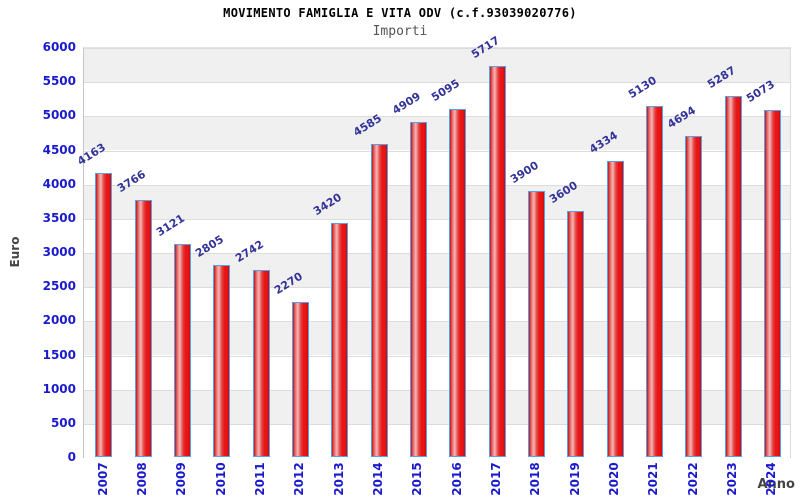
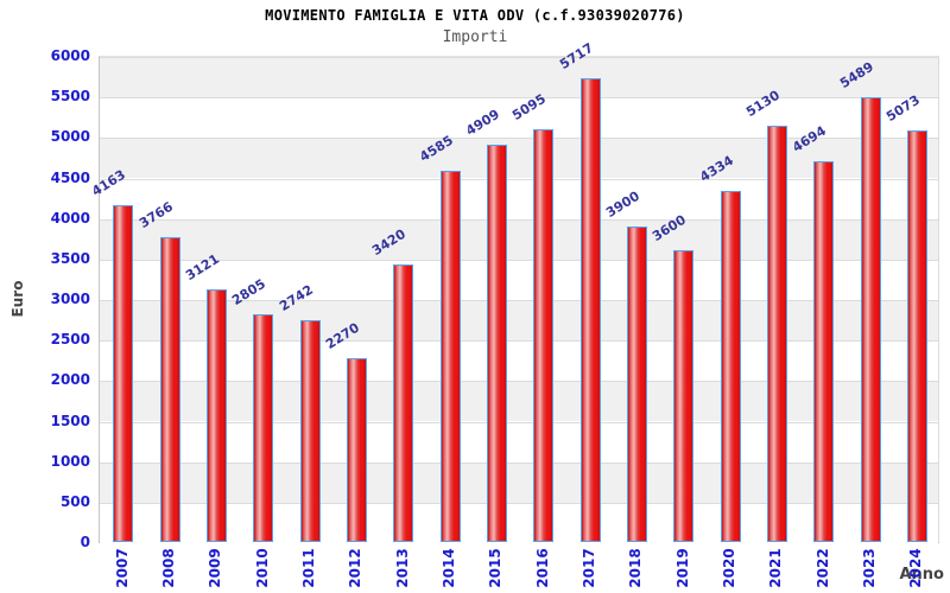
2023: 5287 -> 5489
